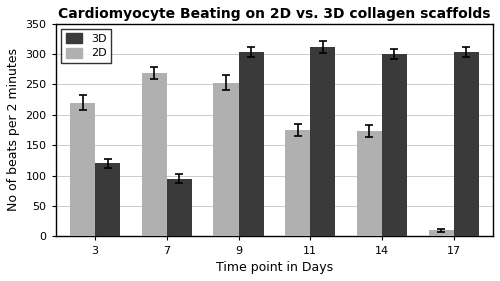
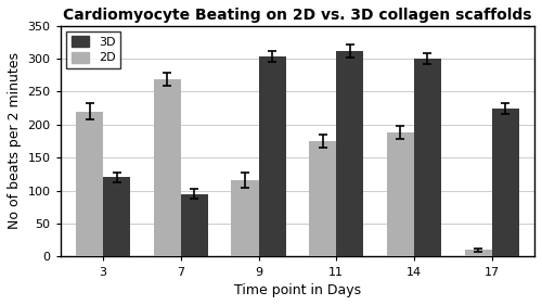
2D/9: 253 -> 116
2D/14: 173 -> 188
3D/17: 303 -> 224
